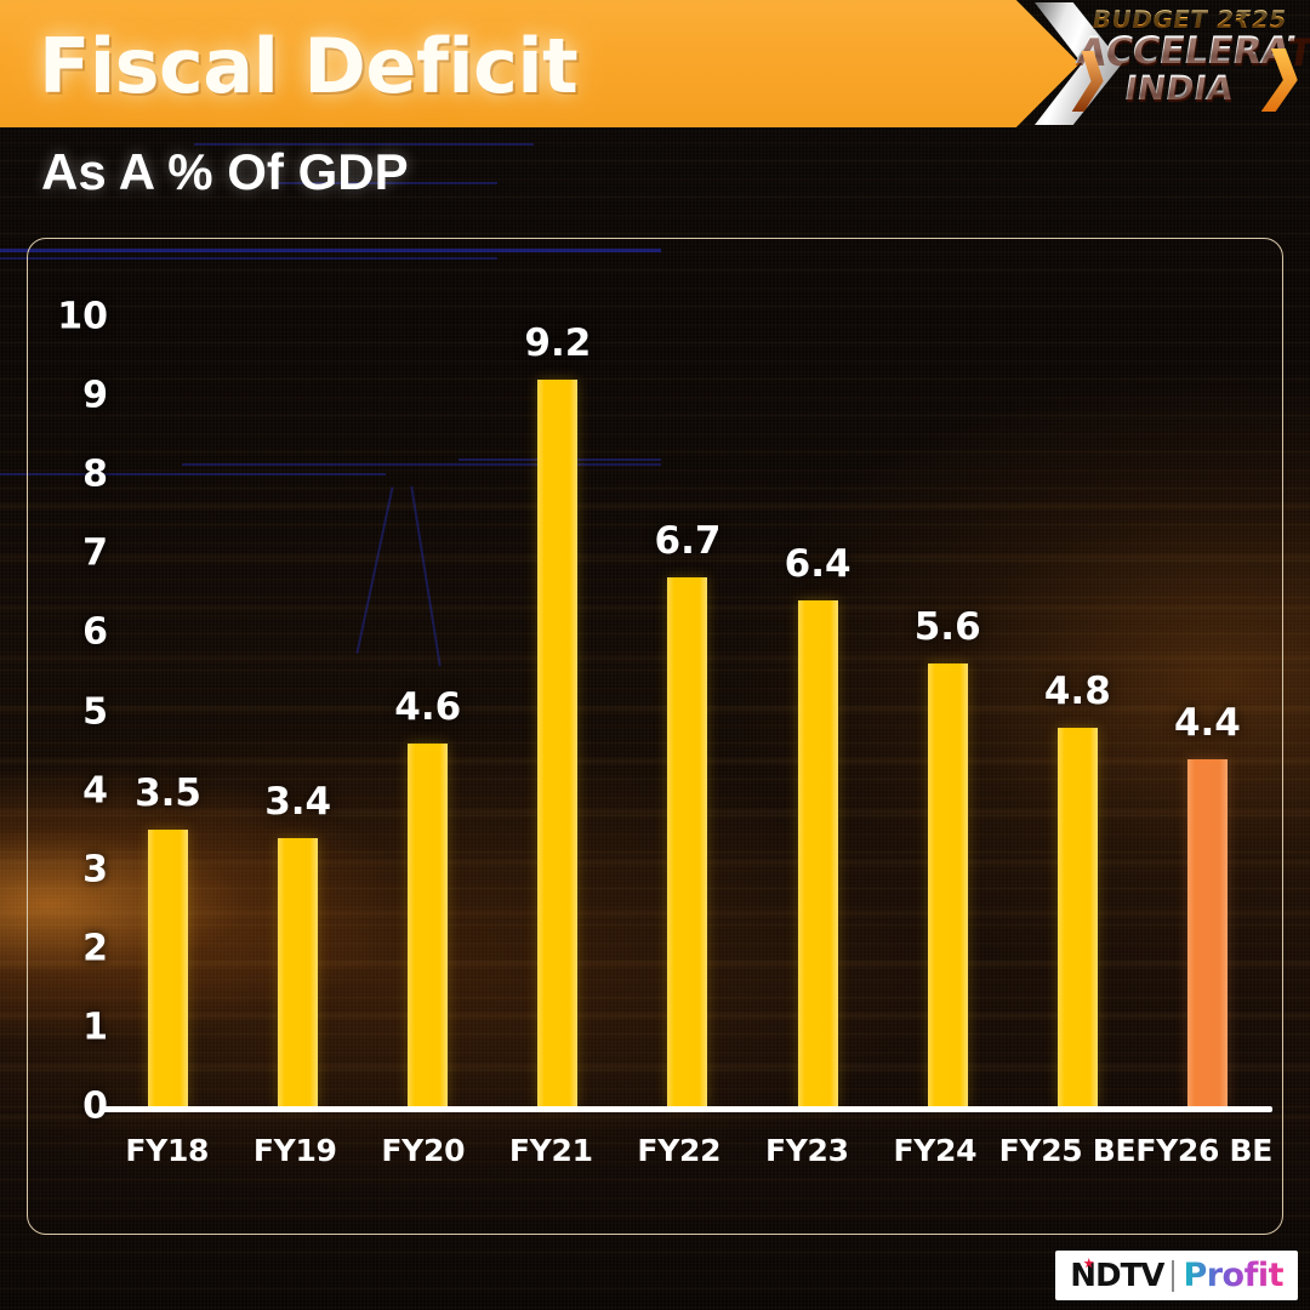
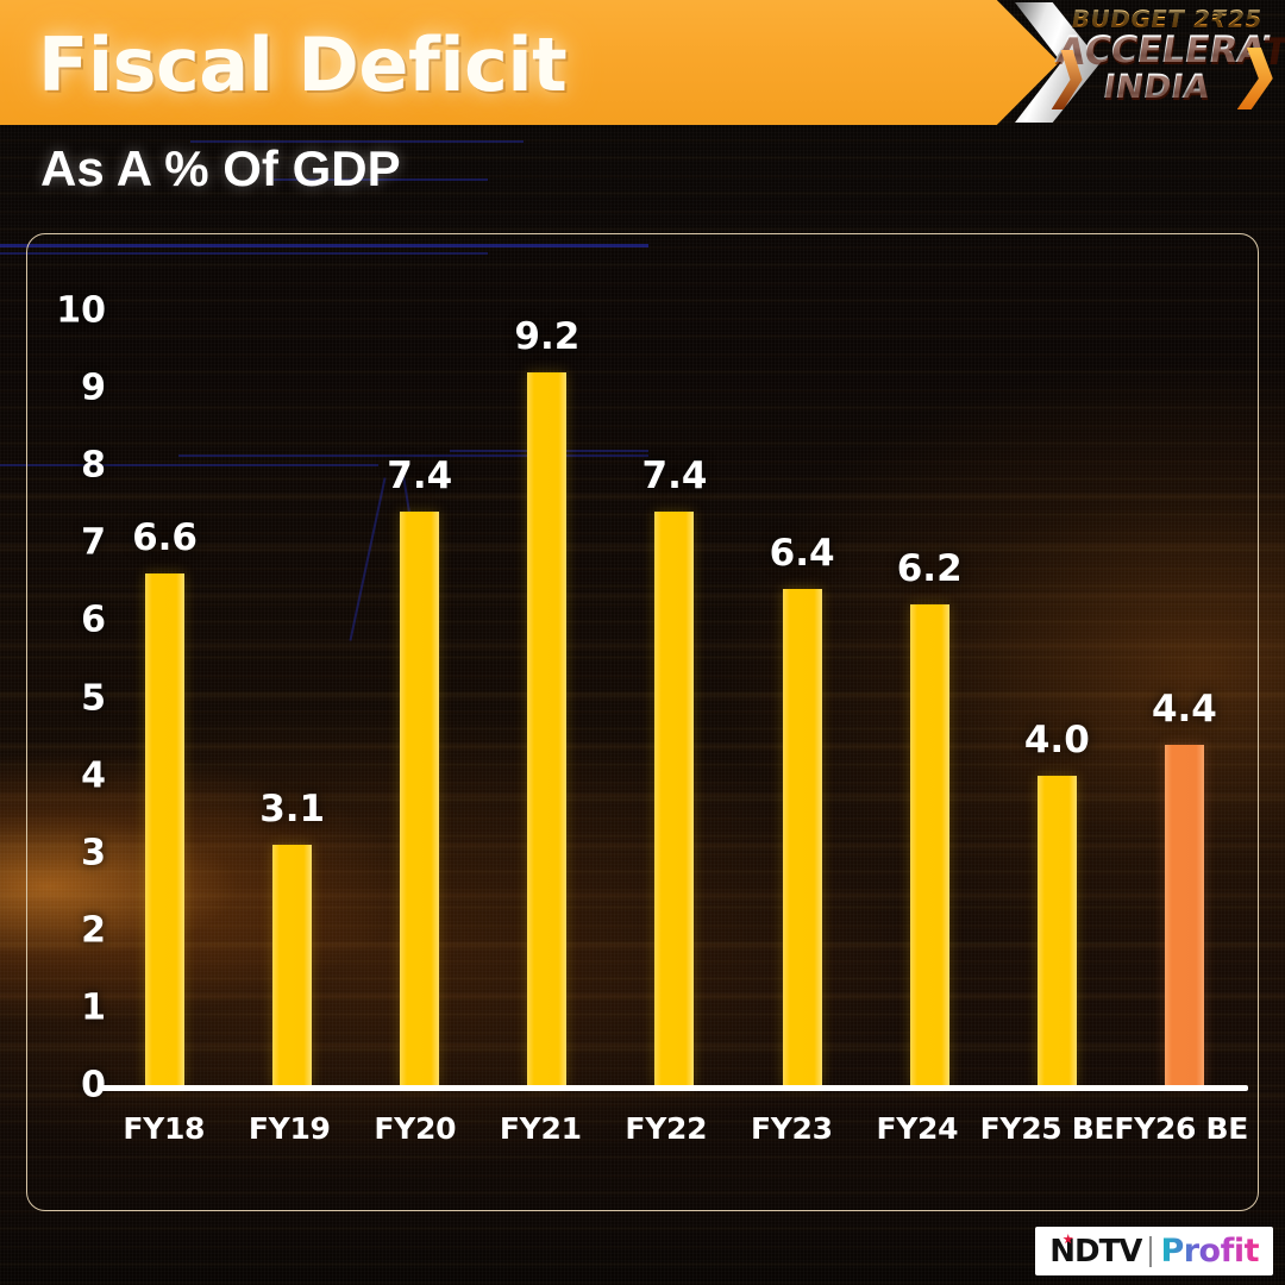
FY18: 3.5 -> 6.6
FY19: 3.4 -> 3.1
FY20: 4.6 -> 7.4
FY22: 6.7 -> 7.4
FY24: 5.6 -> 6.2
FY25 BE: 4.8 -> 4.0
